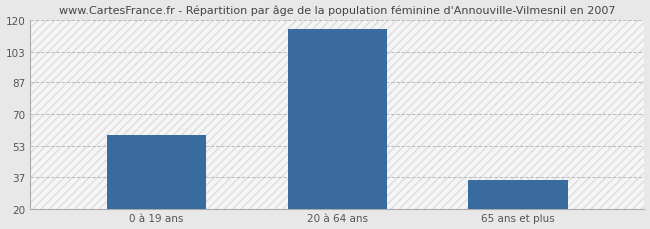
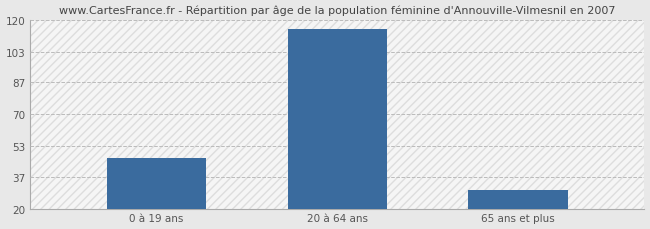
0 à 19 ans: 59 -> 47
65 ans et plus: 35 -> 30
